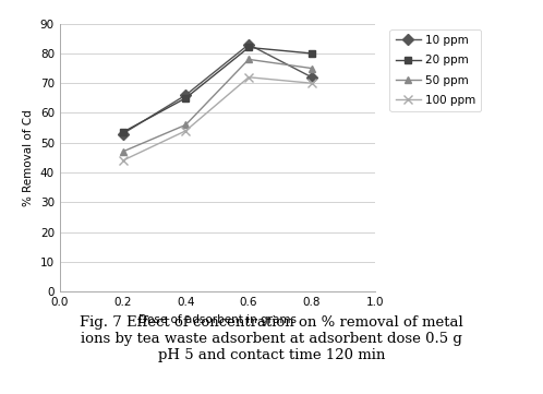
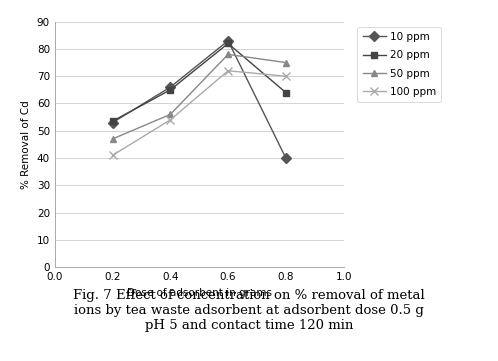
100 ppm/0.2: 44 -> 41
10 ppm/0.8: 72 -> 40
20 ppm/0.8: 80.0 -> 64.0
